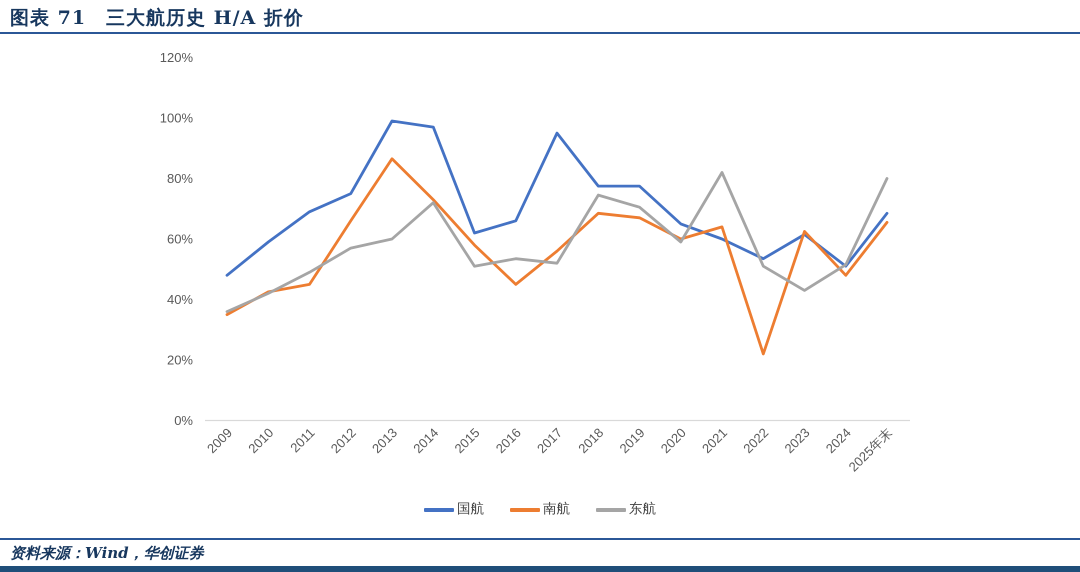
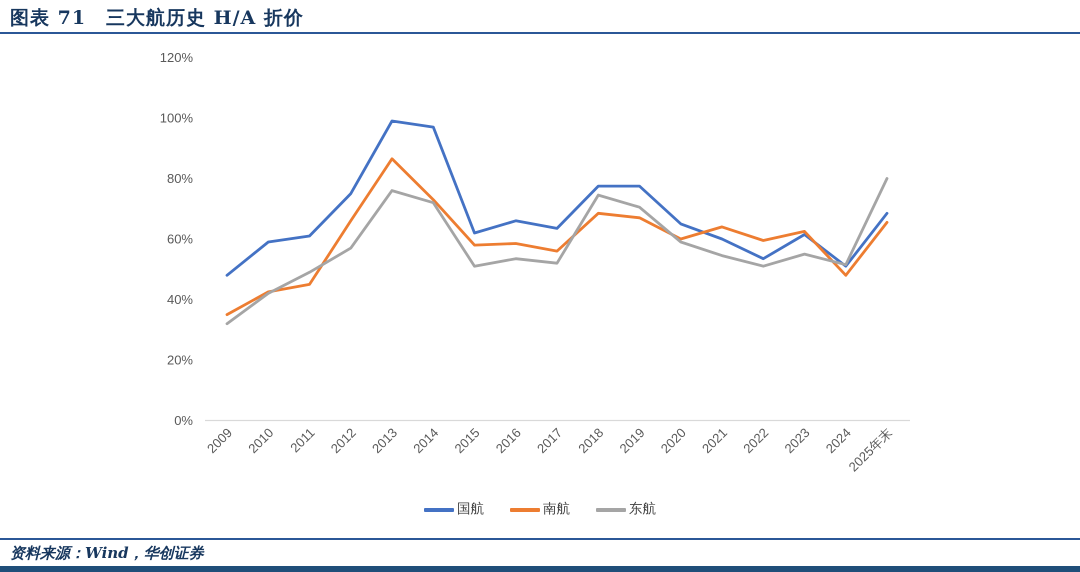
东航/2009: 36% -> 32%
国航/2011: 69% -> 61%
东航/2013: 60% -> 76%
南航/2016: 45% -> 58%
国航/2017: 95% -> 64%
东航/2021: 82% -> 54%
南航/2022: 22% -> 60%
东航/2023: 43% -> 55%
